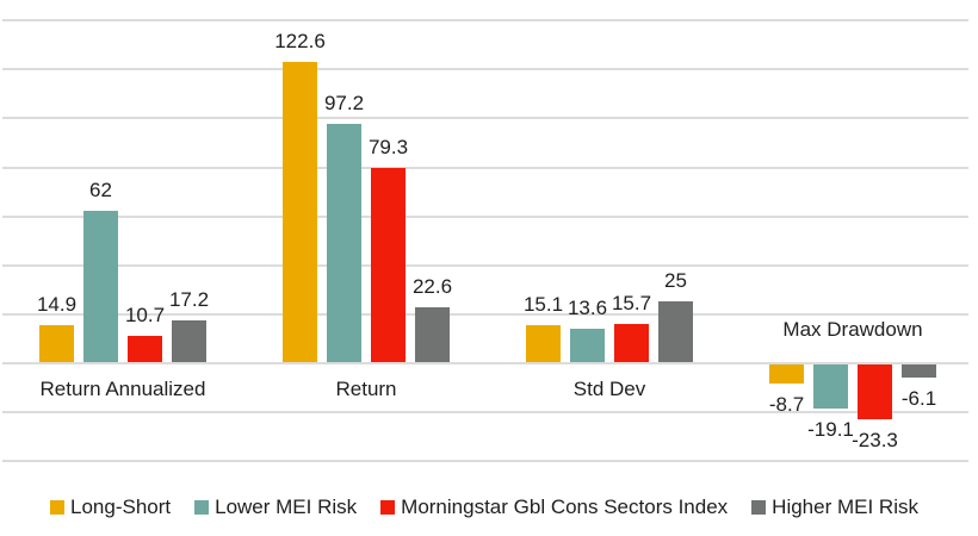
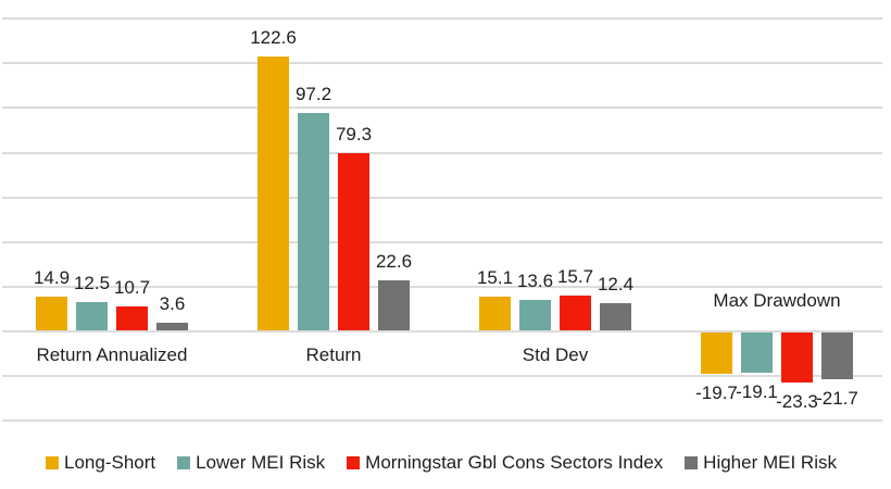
Lower MEI Risk/Return Annualized: 62 -> 12.5
Higher MEI Risk/Return Annualized: 17.2 -> 3.6
Higher MEI Risk/Std Dev: 25 -> 12.4
Long-Short/Max Drawdown: -8.7 -> -19.7
Higher MEI Risk/Max Drawdown: -6.1 -> -21.7
